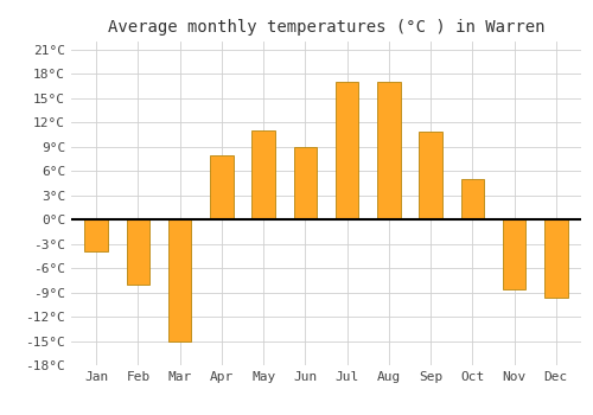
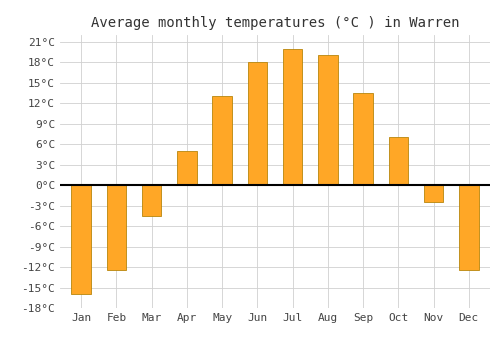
Jan: -4.0°C -> -16.0°C
Feb: -8.0°C -> -12.5°C
Mar: -15.0°C -> -4.5°C
Apr: 8.0°C -> 5.0°C
May: 11.0°C -> 13.0°C
Jun: 9.0°C -> 18.0°C
Jul: 17.0°C -> 20.0°C
Aug: 17.0°C -> 19.0°C
Sep: 10.8°C -> 13.5°C
Oct: 5.0°C -> 7.0°C
Nov: -8.6°C -> -2.5°C
Dec: -9.6°C -> -12.5°C
